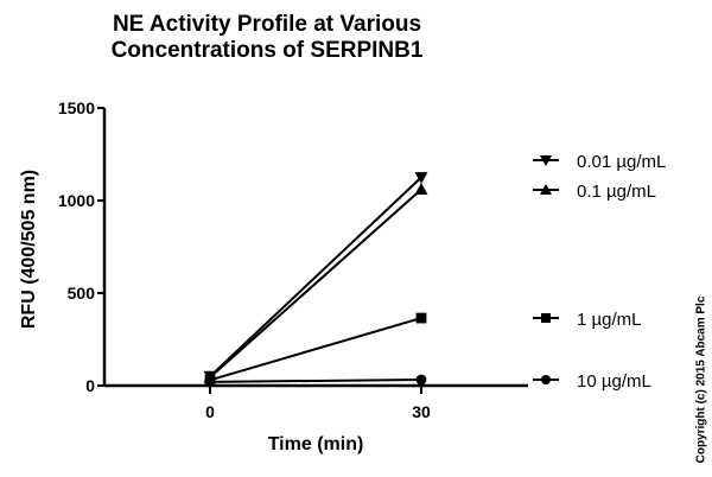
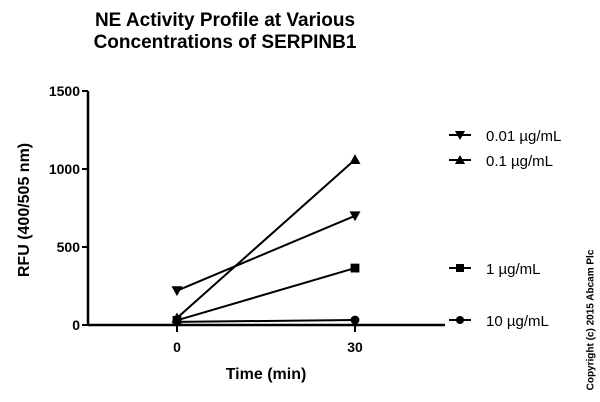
0.01 µg/mL/0: 50 -> 220
0.01 µg/mL/30: 1120 -> 700
